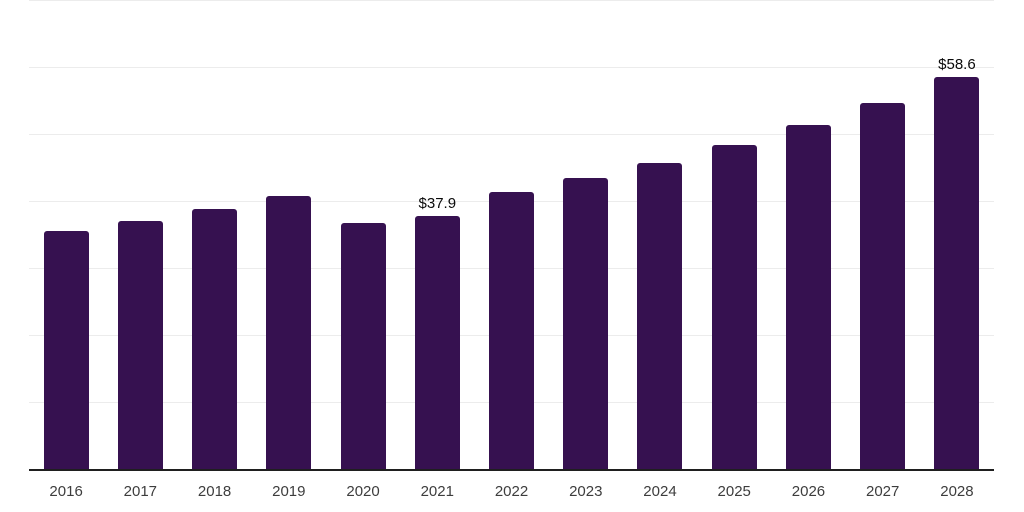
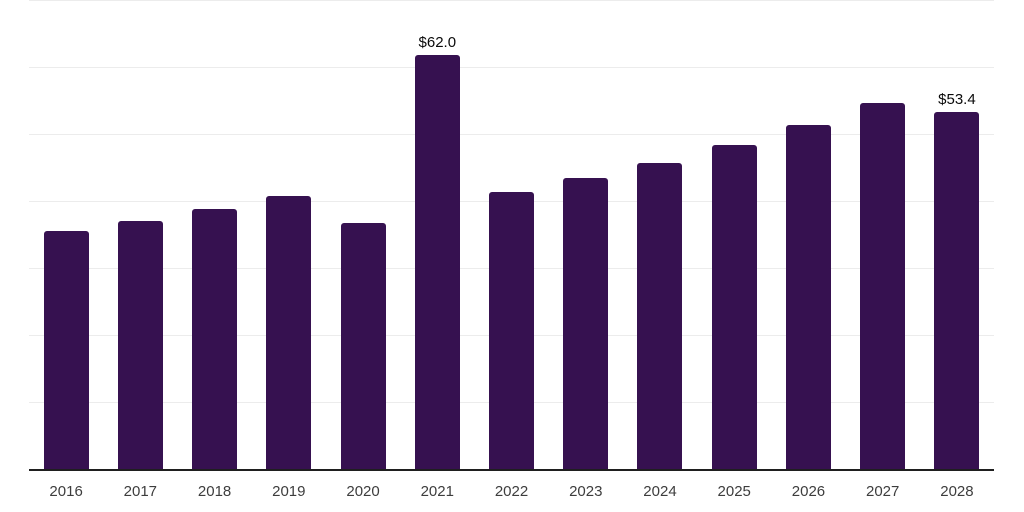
2021: $37.9 -> $62.0
2028: $58.6 -> $53.4
